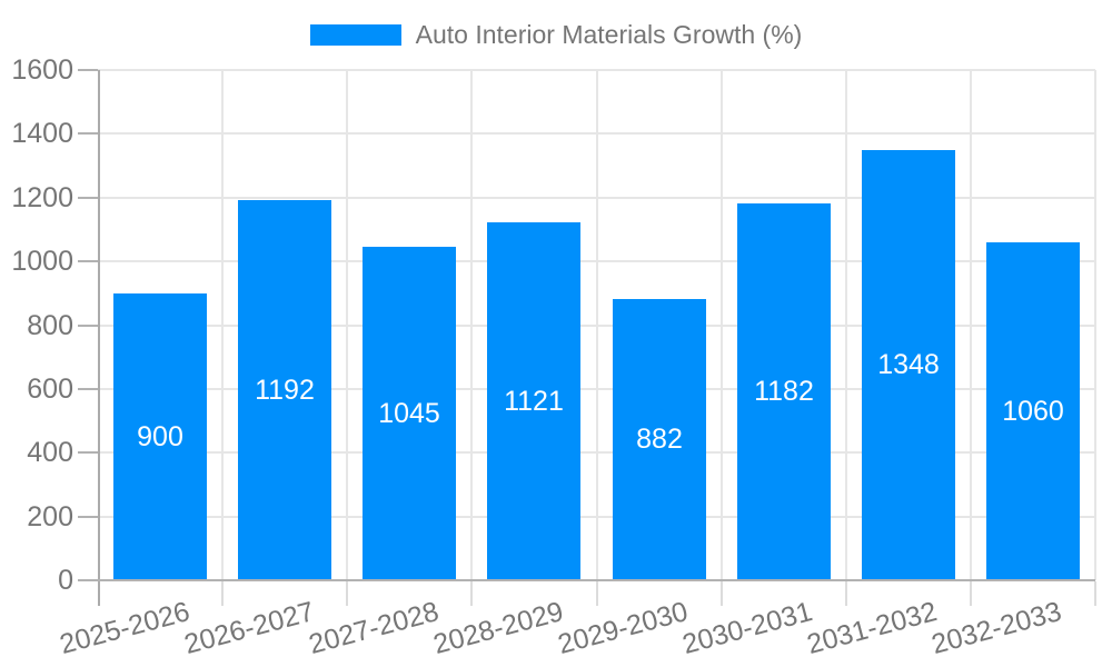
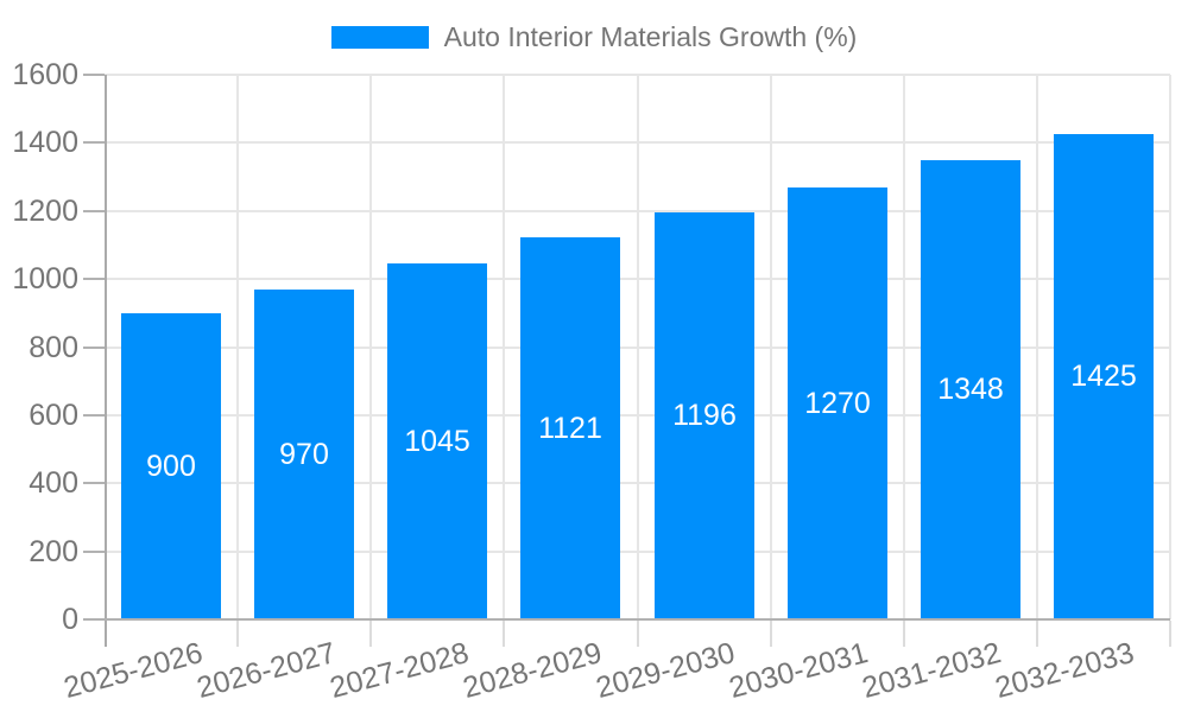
2026-2027: 1192 -> 970
2029-2030: 882 -> 1196
2030-2031: 1182 -> 1270
2032-2033: 1060 -> 1425
